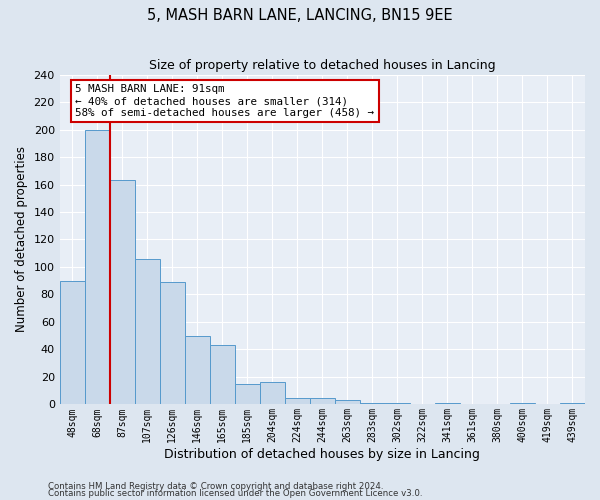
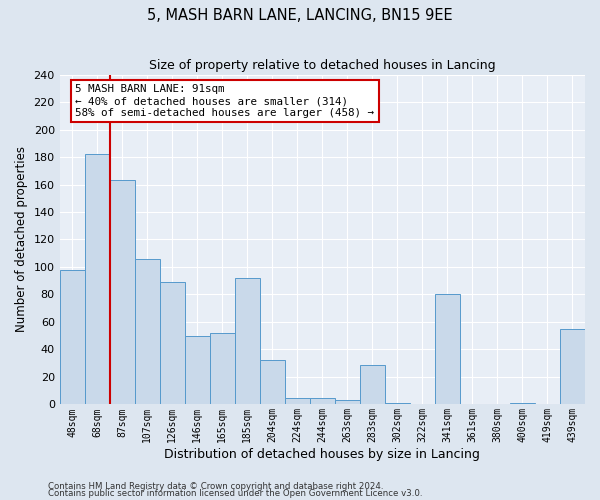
48sqm: 90 -> 98
68sqm: 200 -> 182
165sqm: 43 -> 52
185sqm: 15 -> 92
204sqm: 16 -> 32
283sqm: 1 -> 29
341sqm: 1 -> 80
439sqm: 1 -> 55
